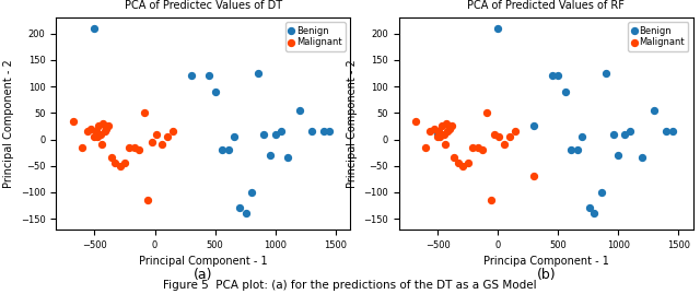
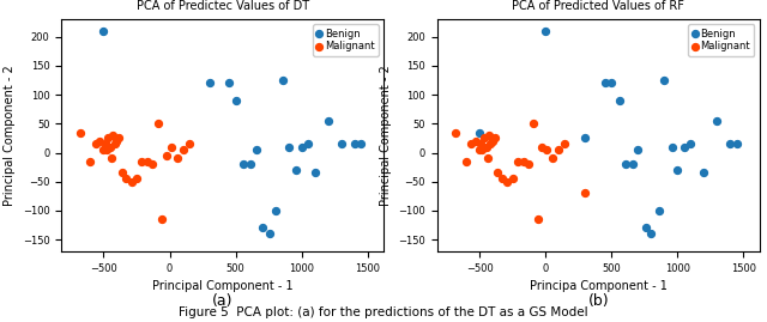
PCA of Predicted Values of RF/Benign/−500: 10 -> 35
